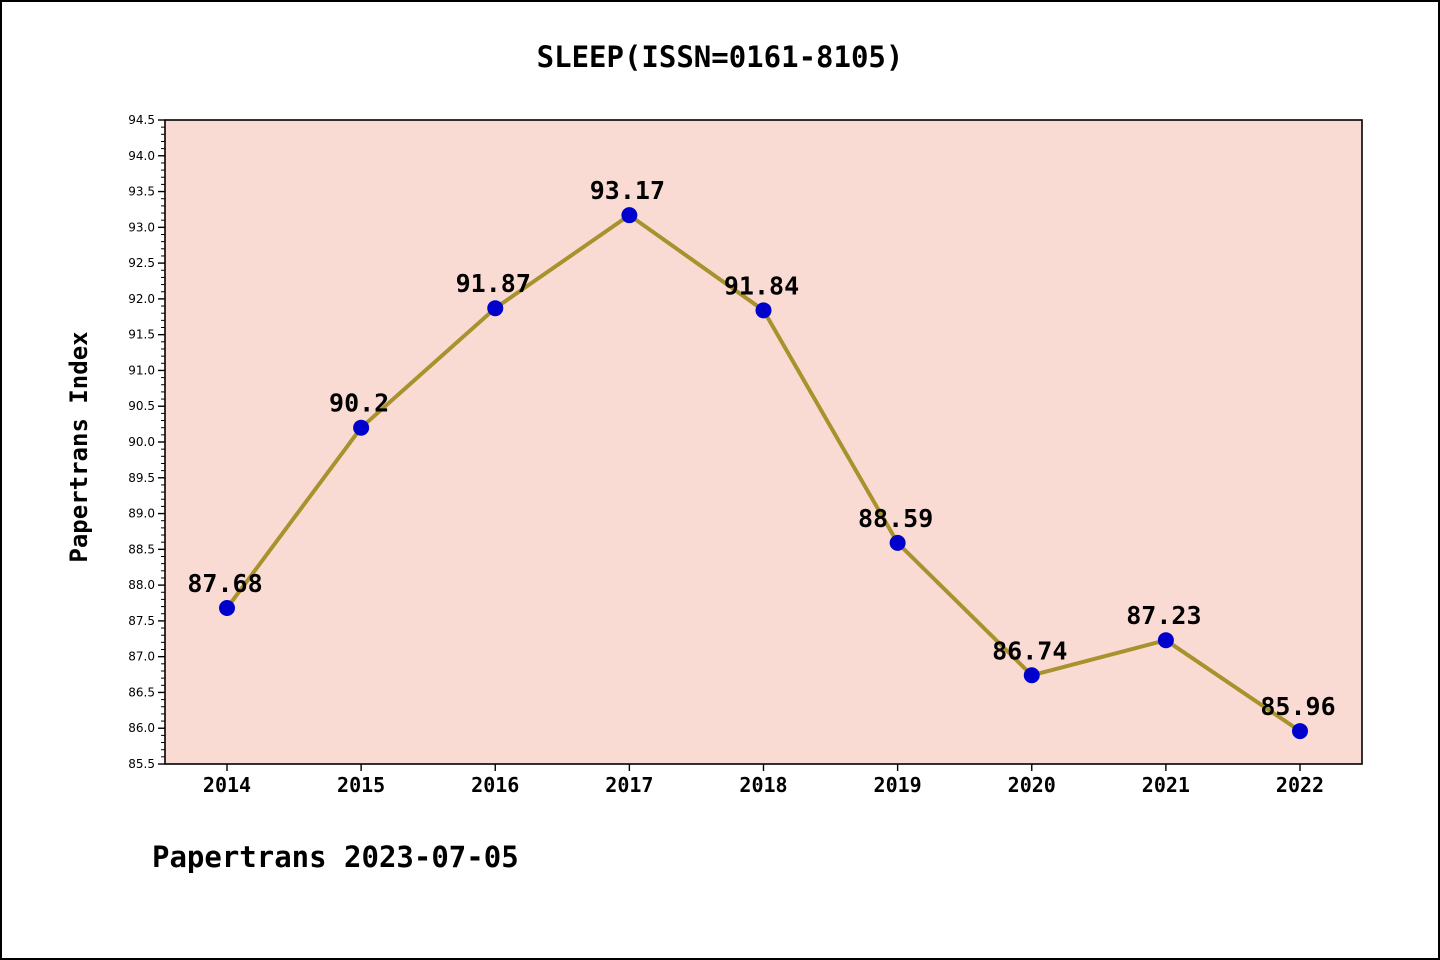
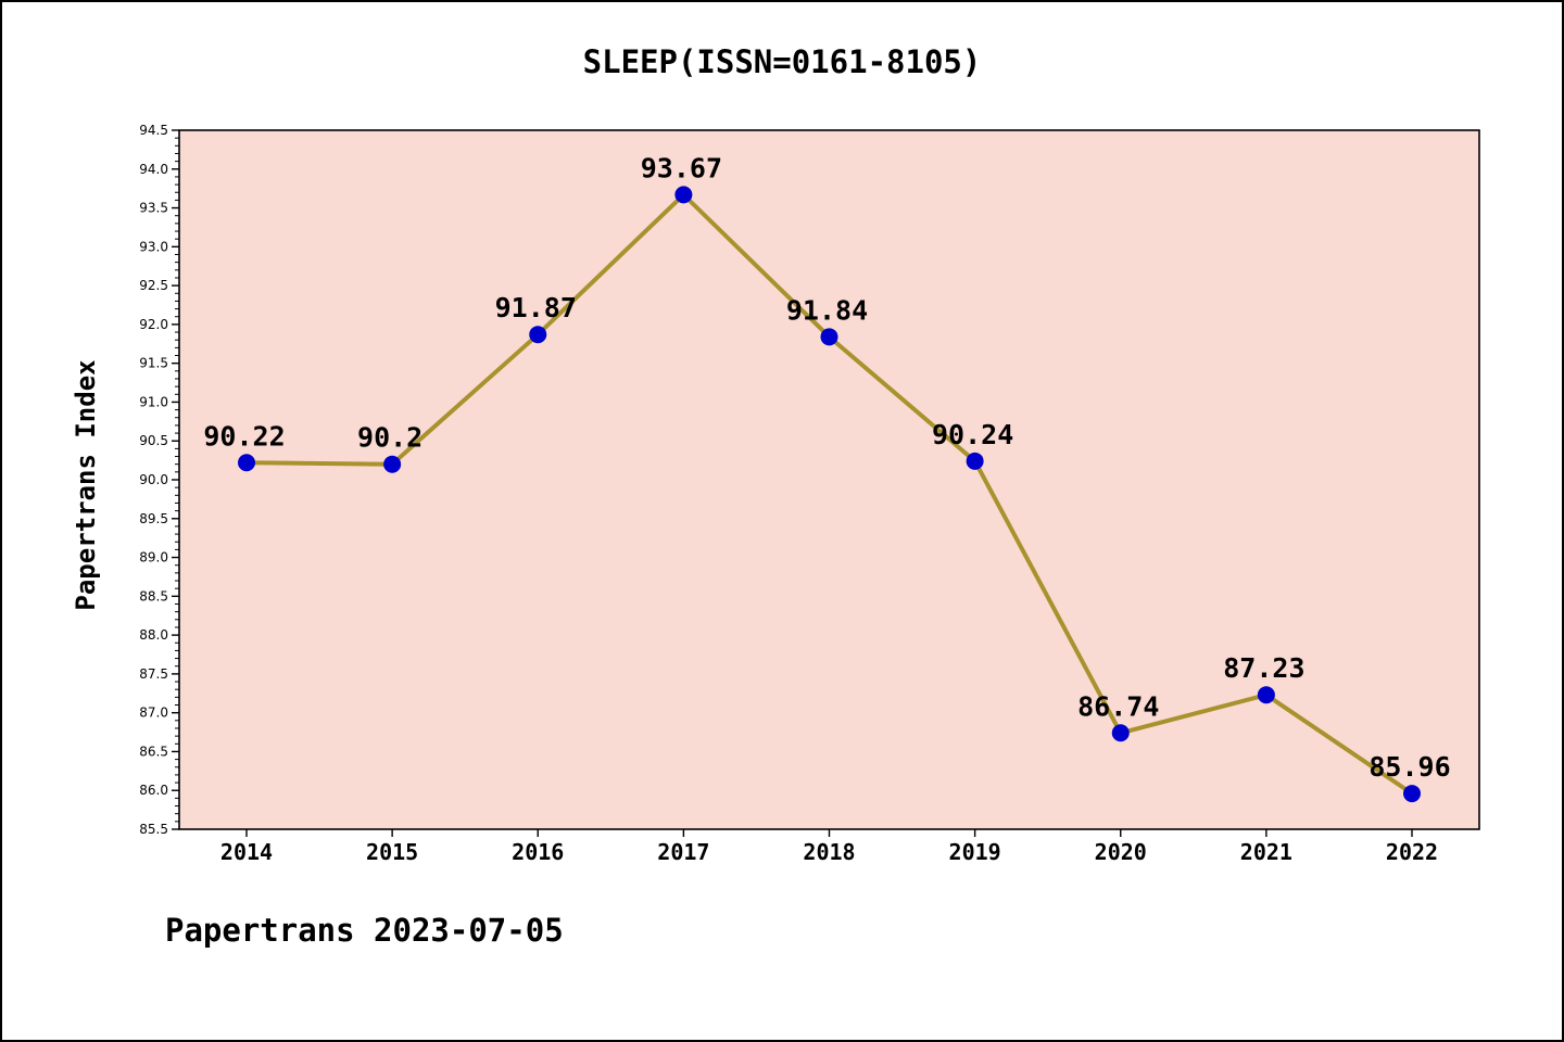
2014: 87.68 -> 90.22
2017: 93.17 -> 93.67
2019: 88.59 -> 90.24
